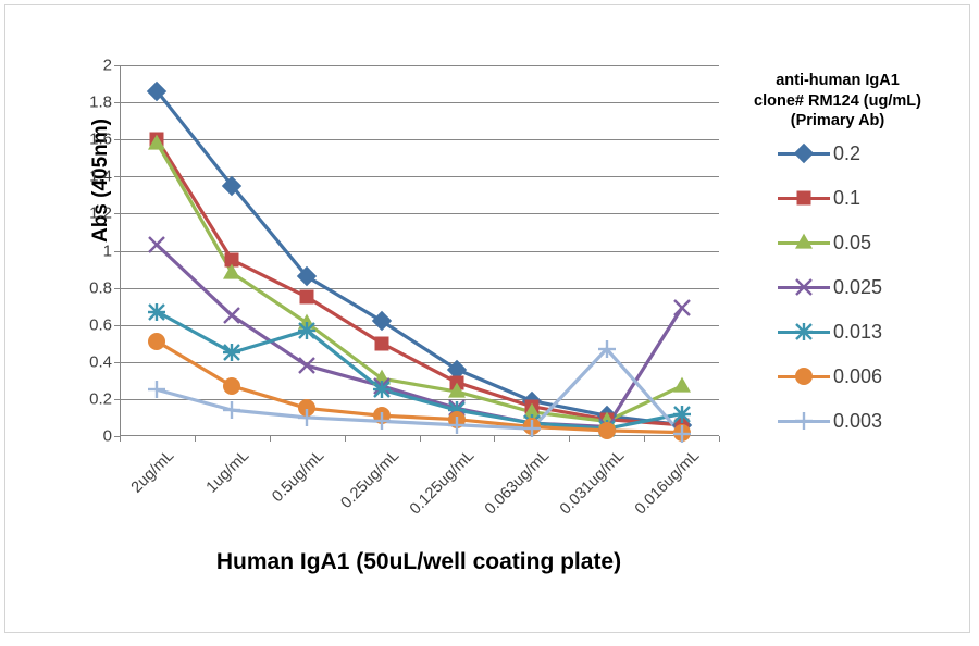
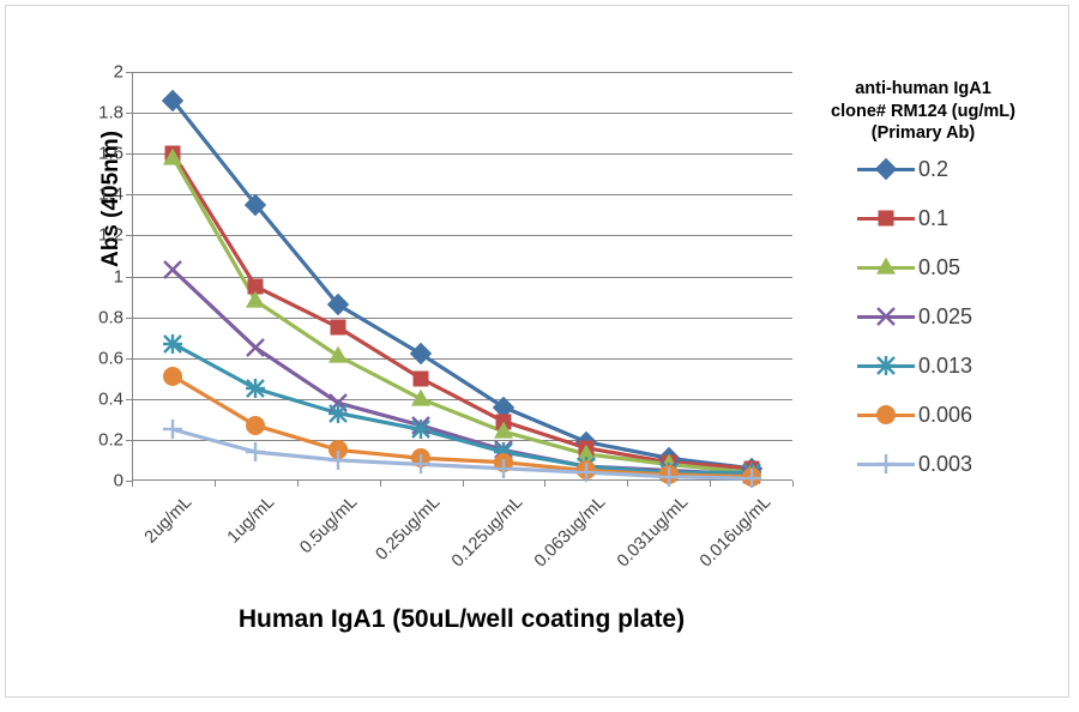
0.013/0.5ug/mL: 0.57 -> 0.33
0.05/0.25ug/mL: 0.31 -> 0.40
0.003/0.031ug/mL: 0.47 -> 0.02
0.05/0.016ug/mL: 0.27 -> 0.04
0.025/0.016ug/mL: 0.69 -> 0.03
0.013/0.016ug/mL: 0.12 -> 0.04
